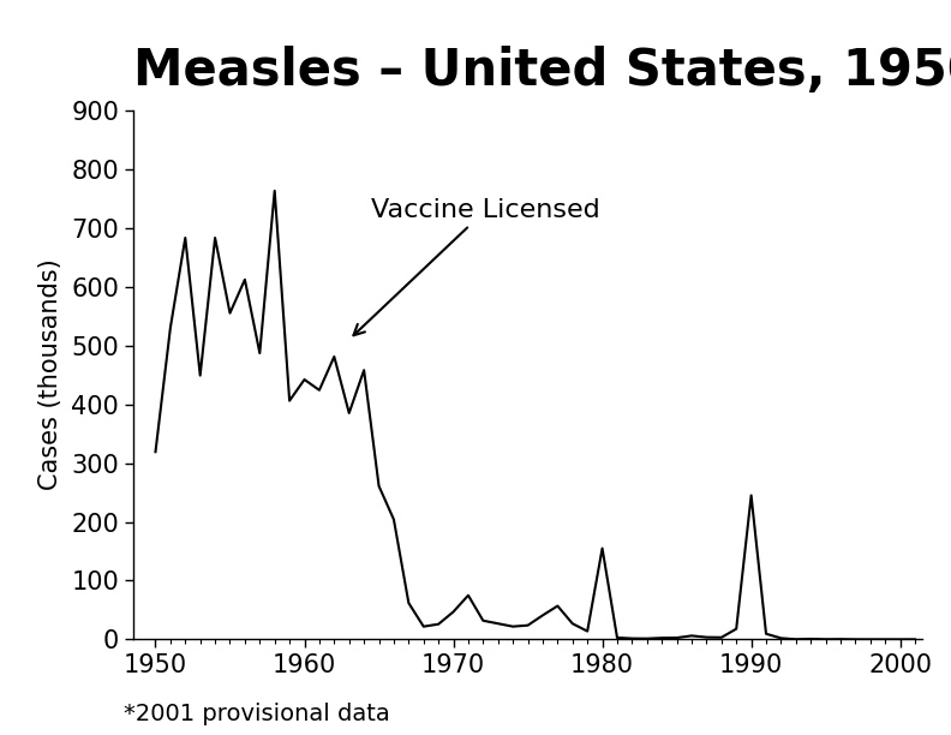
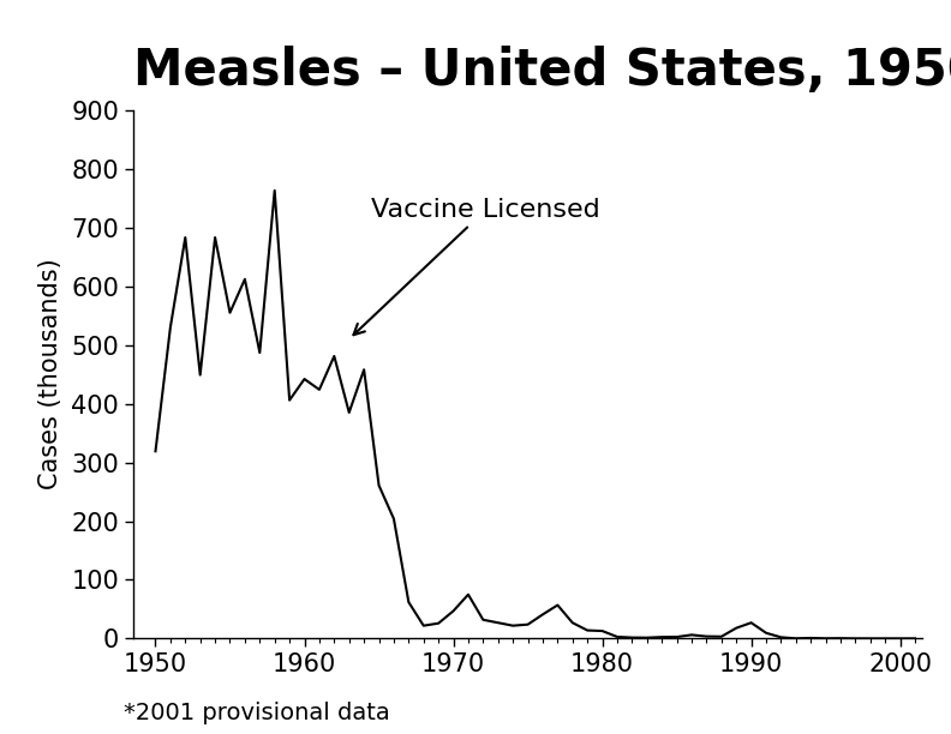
1980: 155 -> 13
1990: 245 -> 27
